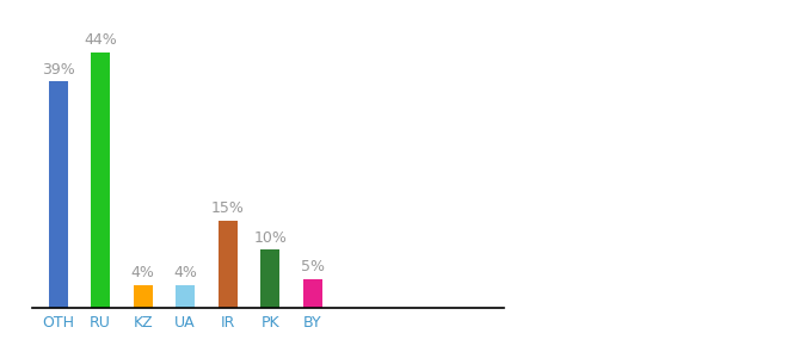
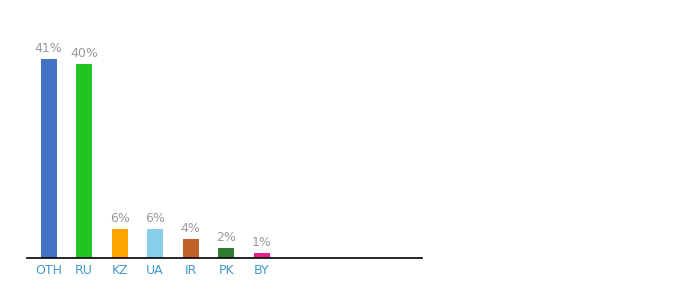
OTH: 39% -> 41%
RU: 44% -> 40%
KZ: 4% -> 6%
UA: 4% -> 6%
IR: 15% -> 4%
PK: 10% -> 2%
BY: 5% -> 1%
